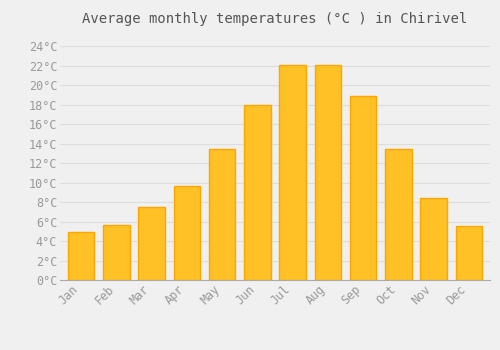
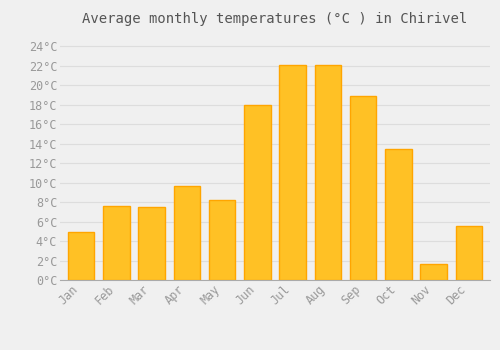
Feb: 5.6°C -> 7.6°C
May: 13.4°C -> 8.2°C
Nov: 8.4°C -> 1.6°C
